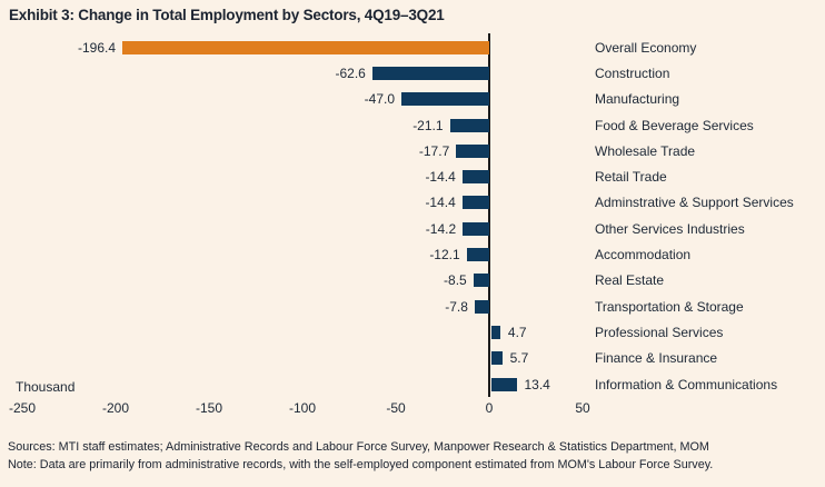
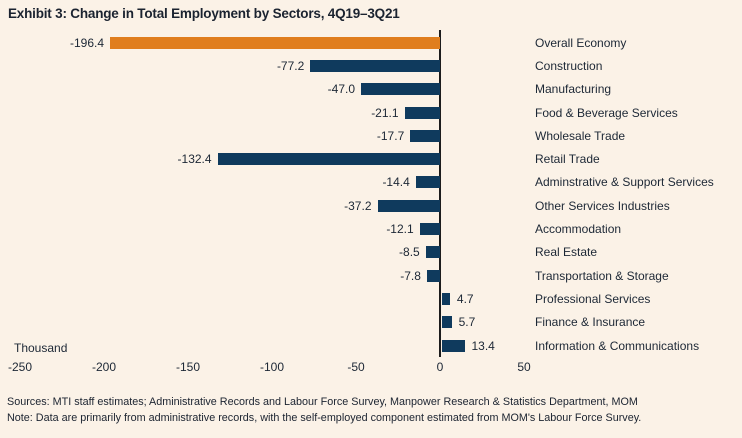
Construction: -62.6 -> -77.2
Retail Trade: -14.4 -> -132.4
Other Services Industries: -14.2 -> -37.2
